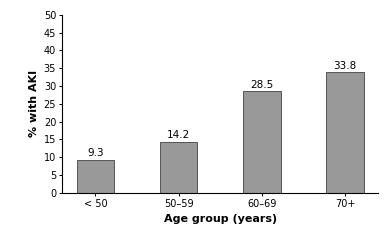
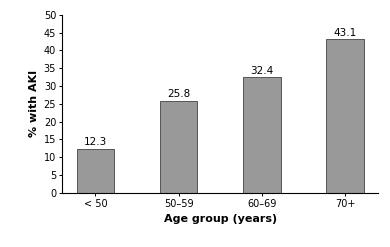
< 50: 9.3 -> 12.3
50–59: 14.2 -> 25.8
60–69: 28.5 -> 32.4
70+: 33.8 -> 43.1
